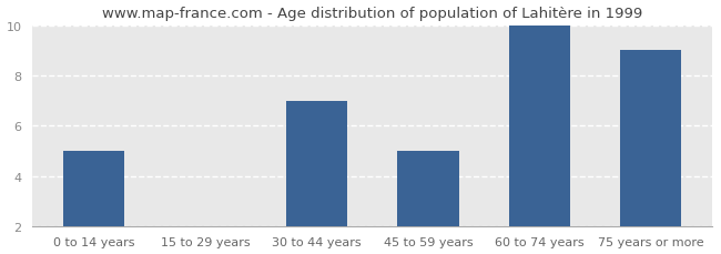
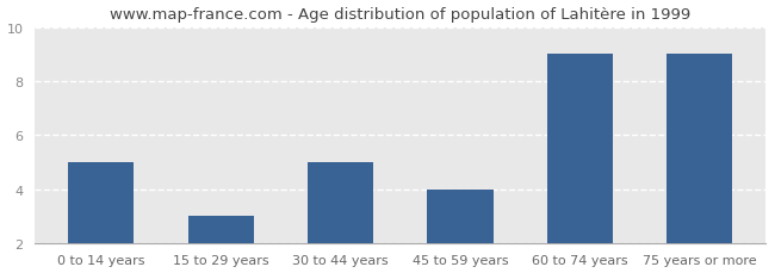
15 to 29 years: 2 -> 3
30 to 44 years: 7 -> 5
45 to 59 years: 5 -> 4
60 to 74 years: 10 -> 9
